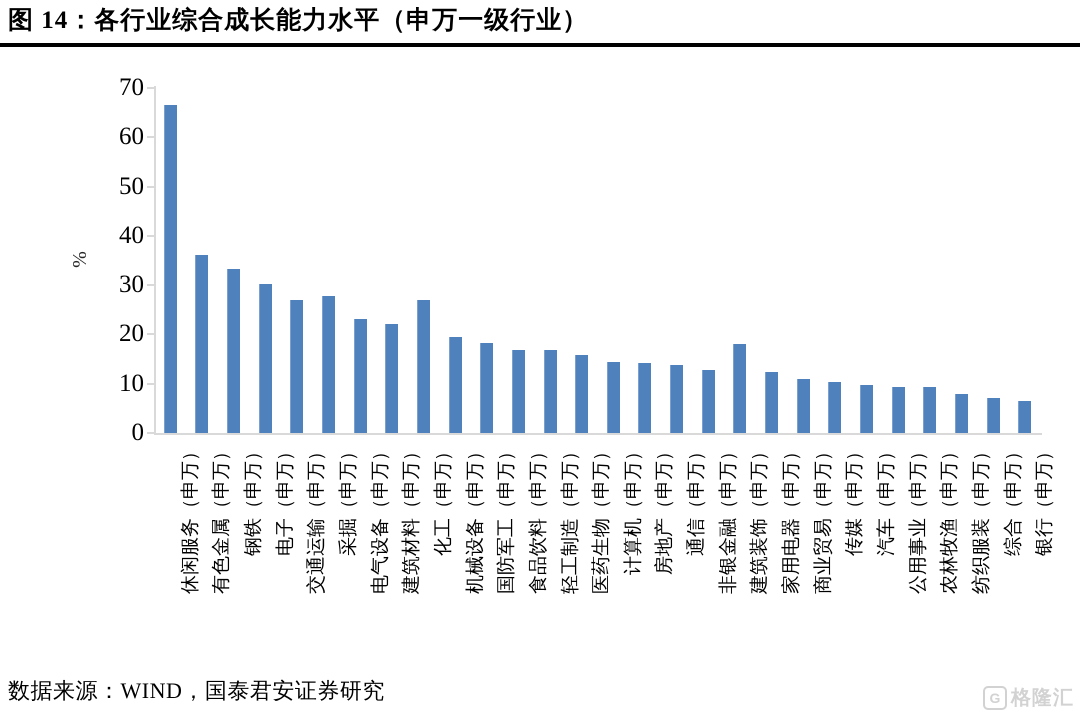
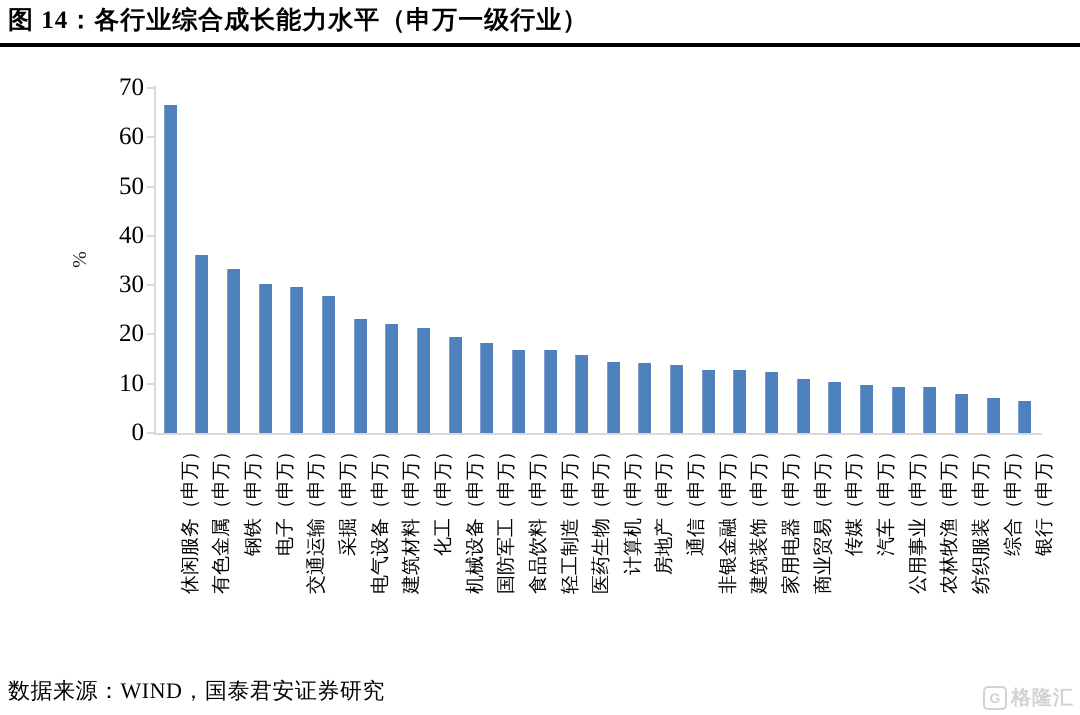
交通运输（申万）: 27 -> 30
化工（申万）: 27 -> 21
建筑装饰（申万）: 18 -> 13
